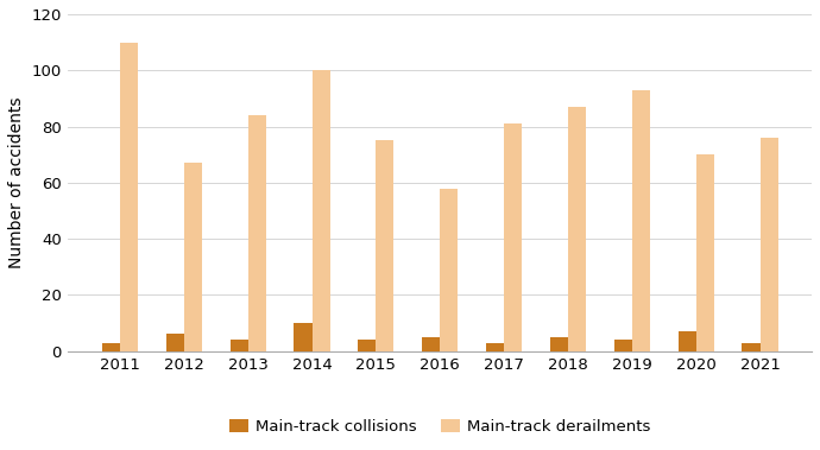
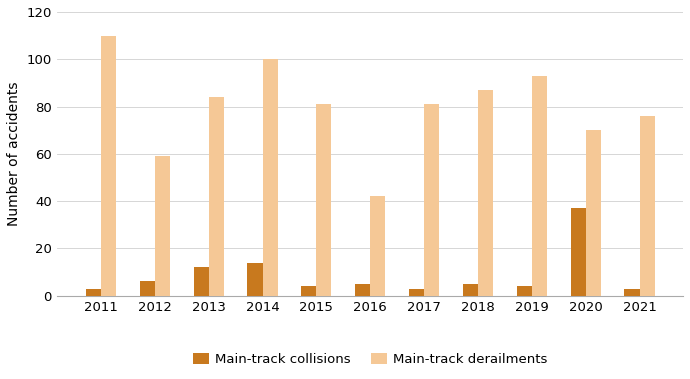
Main-track derailments/2012: 67 -> 59
Main-track collisions/2013: 4 -> 12
Main-track collisions/2014: 10 -> 14
Main-track derailments/2015: 75 -> 81
Main-track derailments/2016: 58 -> 42
Main-track collisions/2020: 7 -> 37
